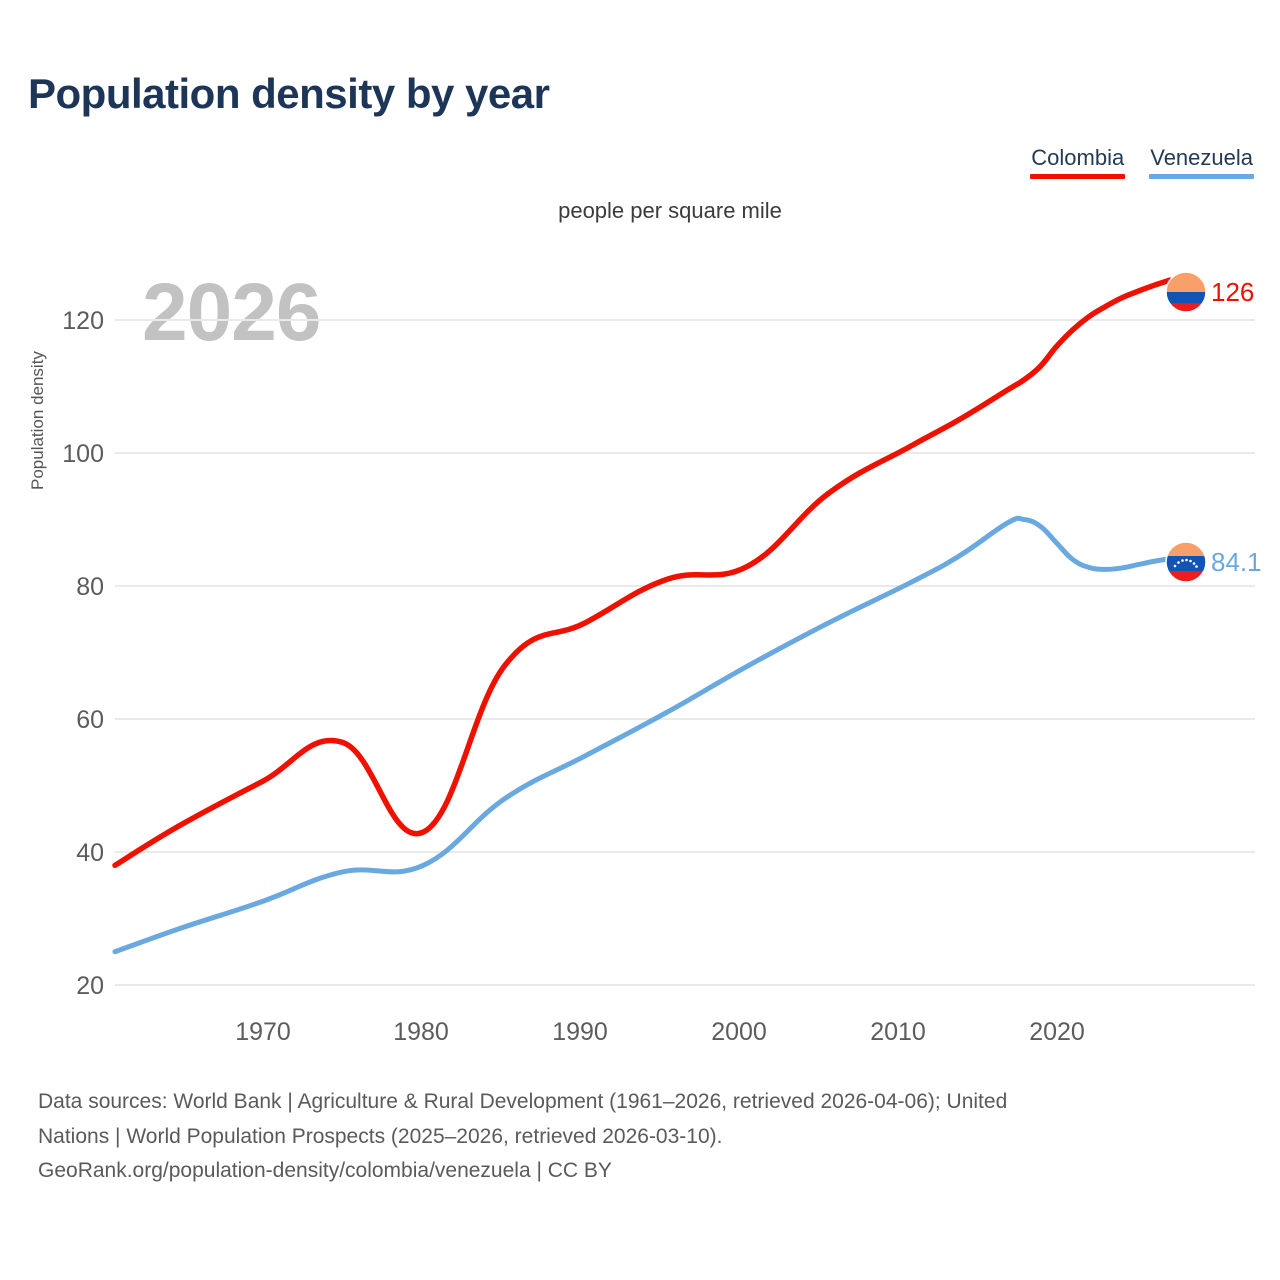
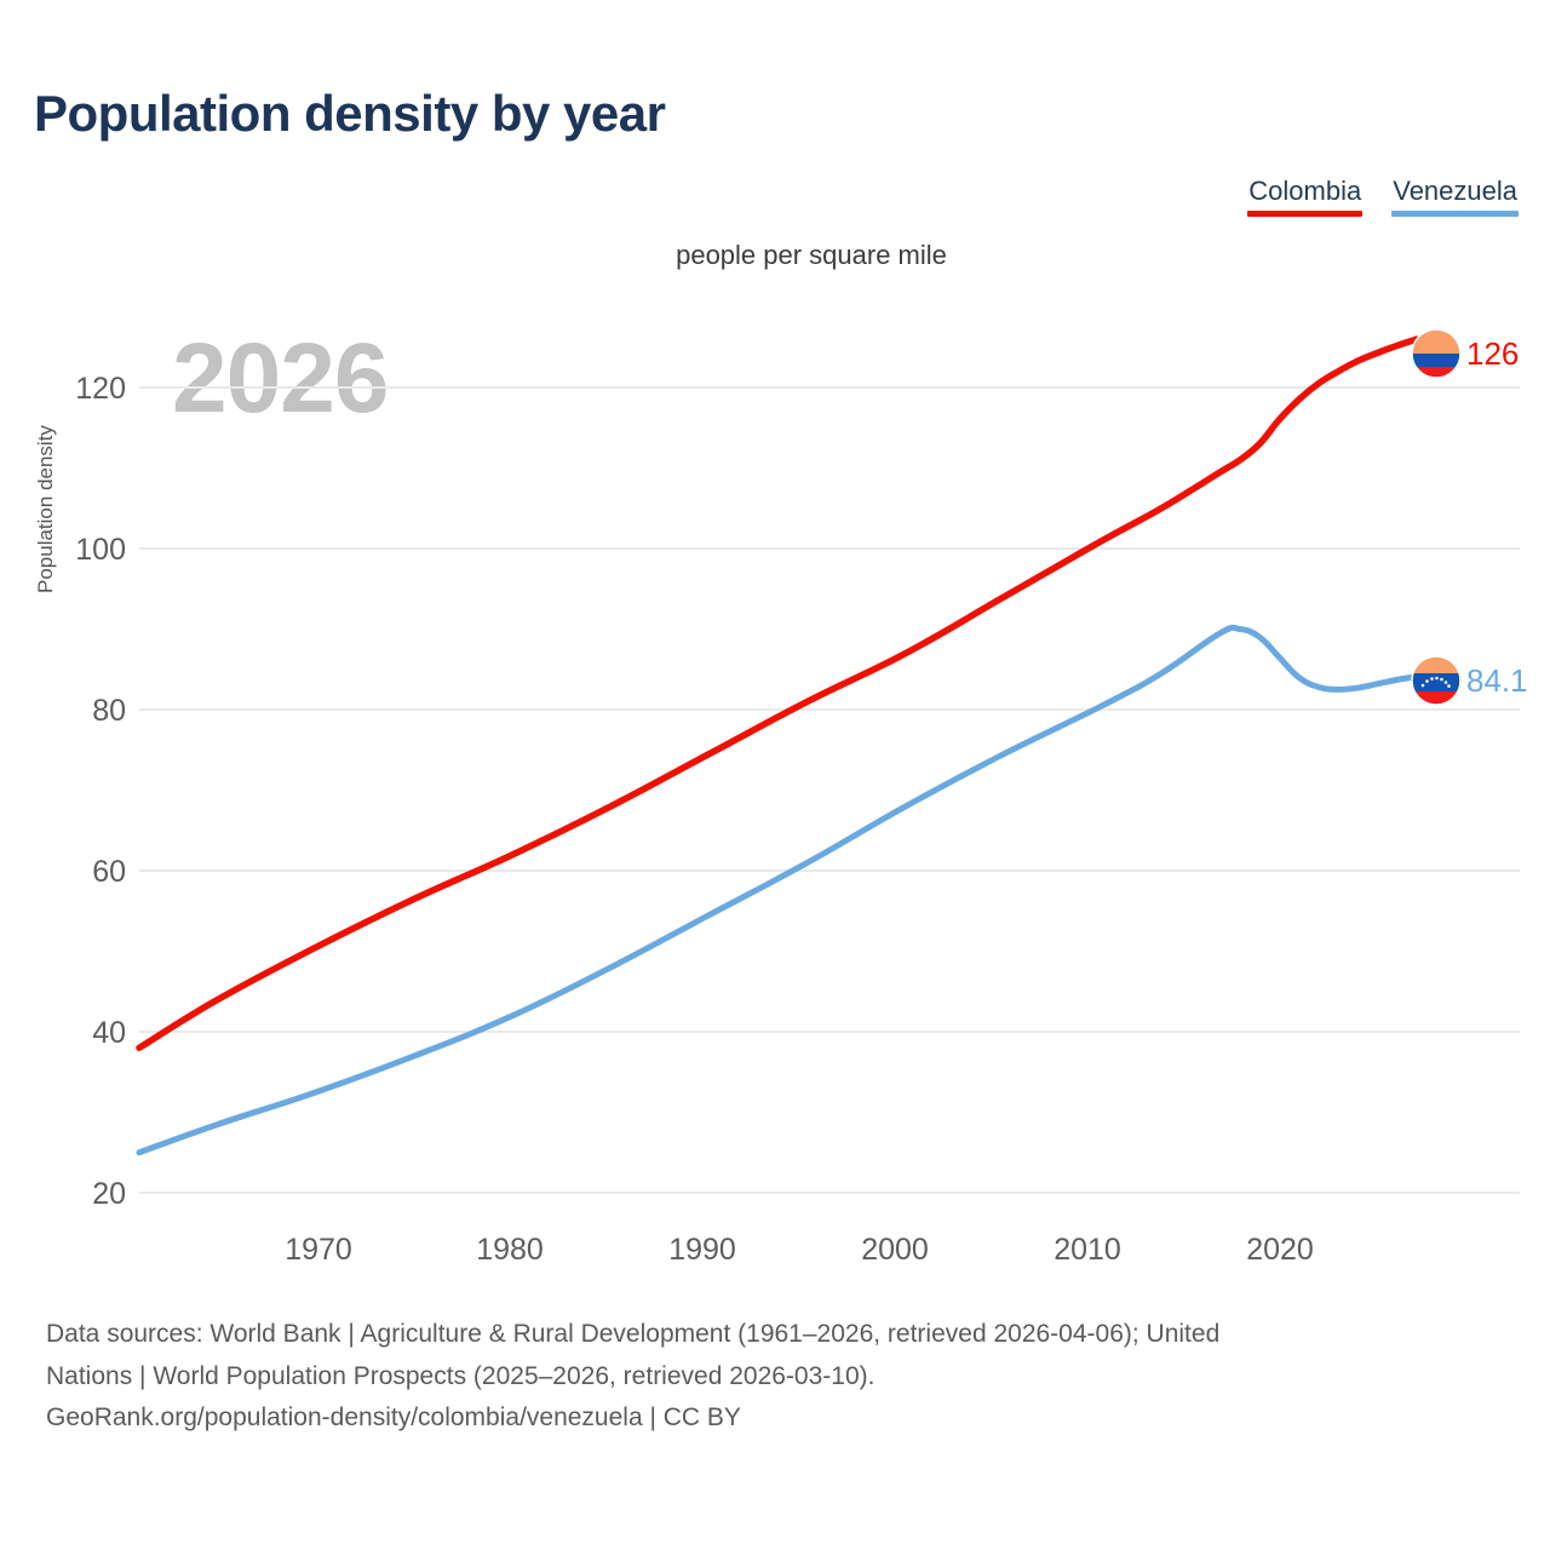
Colombia/1980: 43 -> 62
Venezuela/1980: 38 -> 42
Colombia/2000: 83 -> 87
